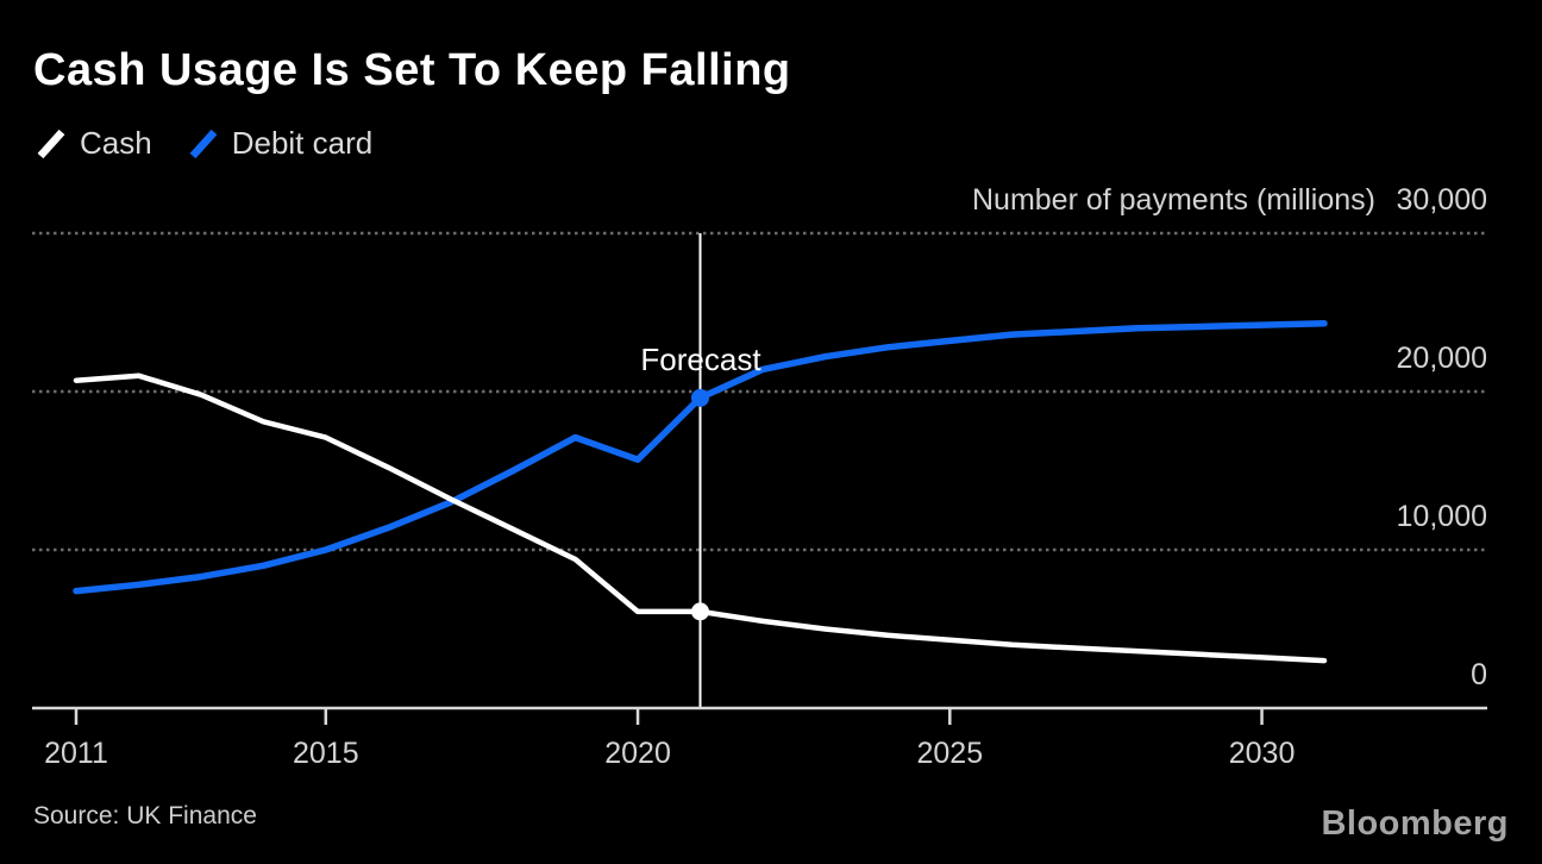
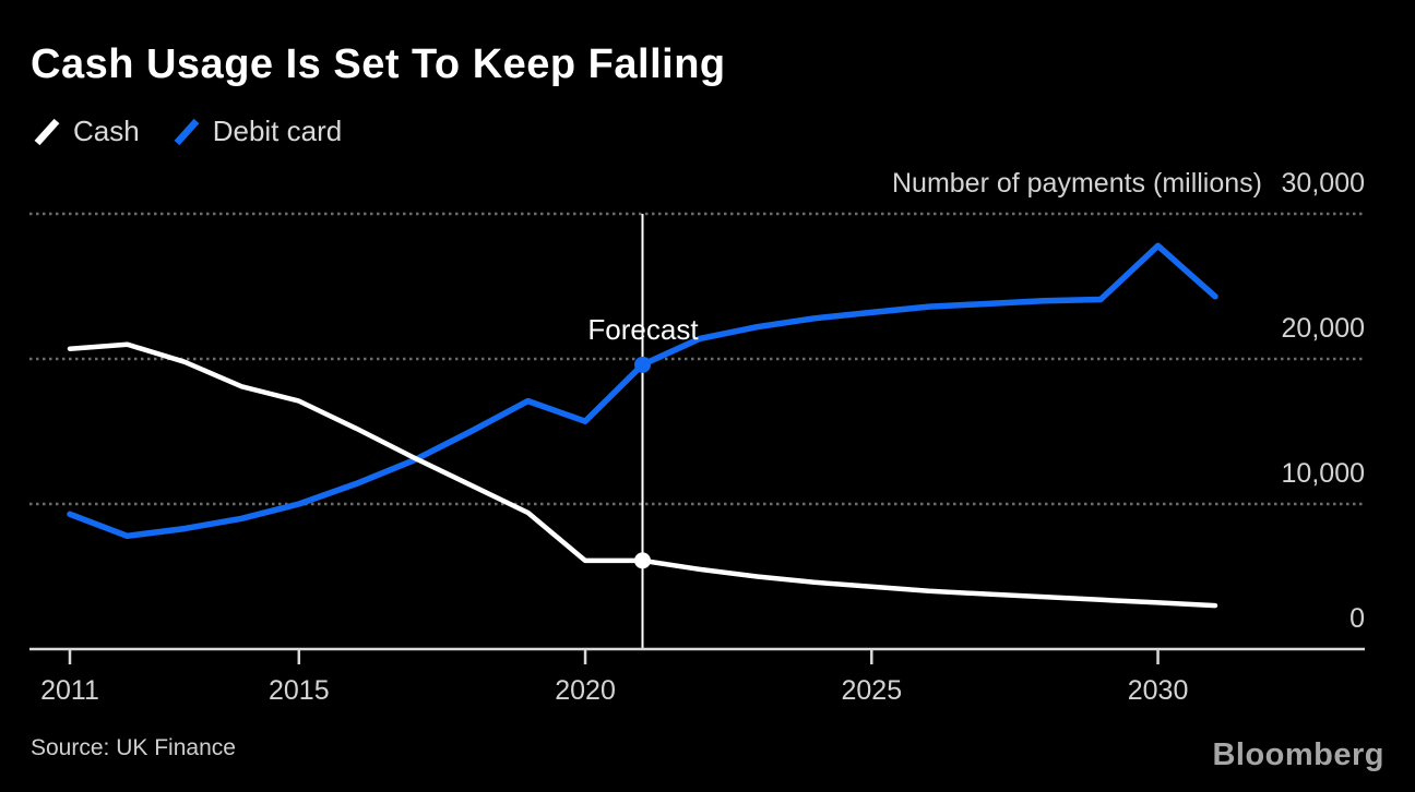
Debit card/2011: 7400 -> 9300
Debit card/2030: 24200 -> 27800
